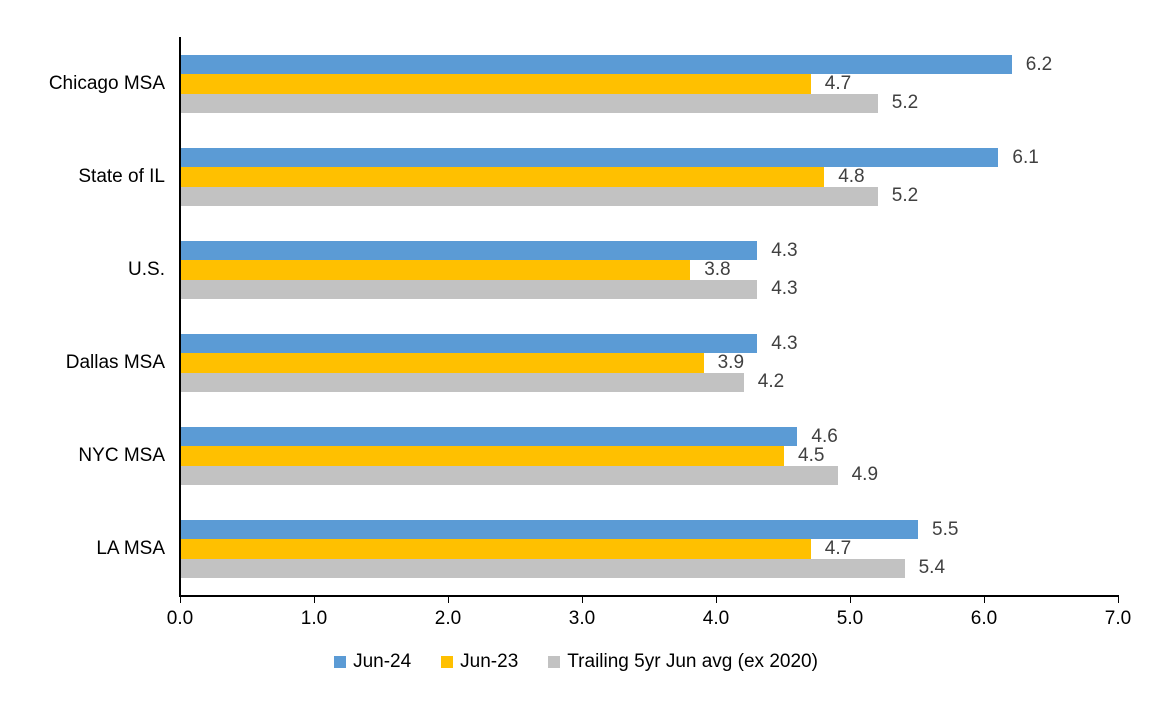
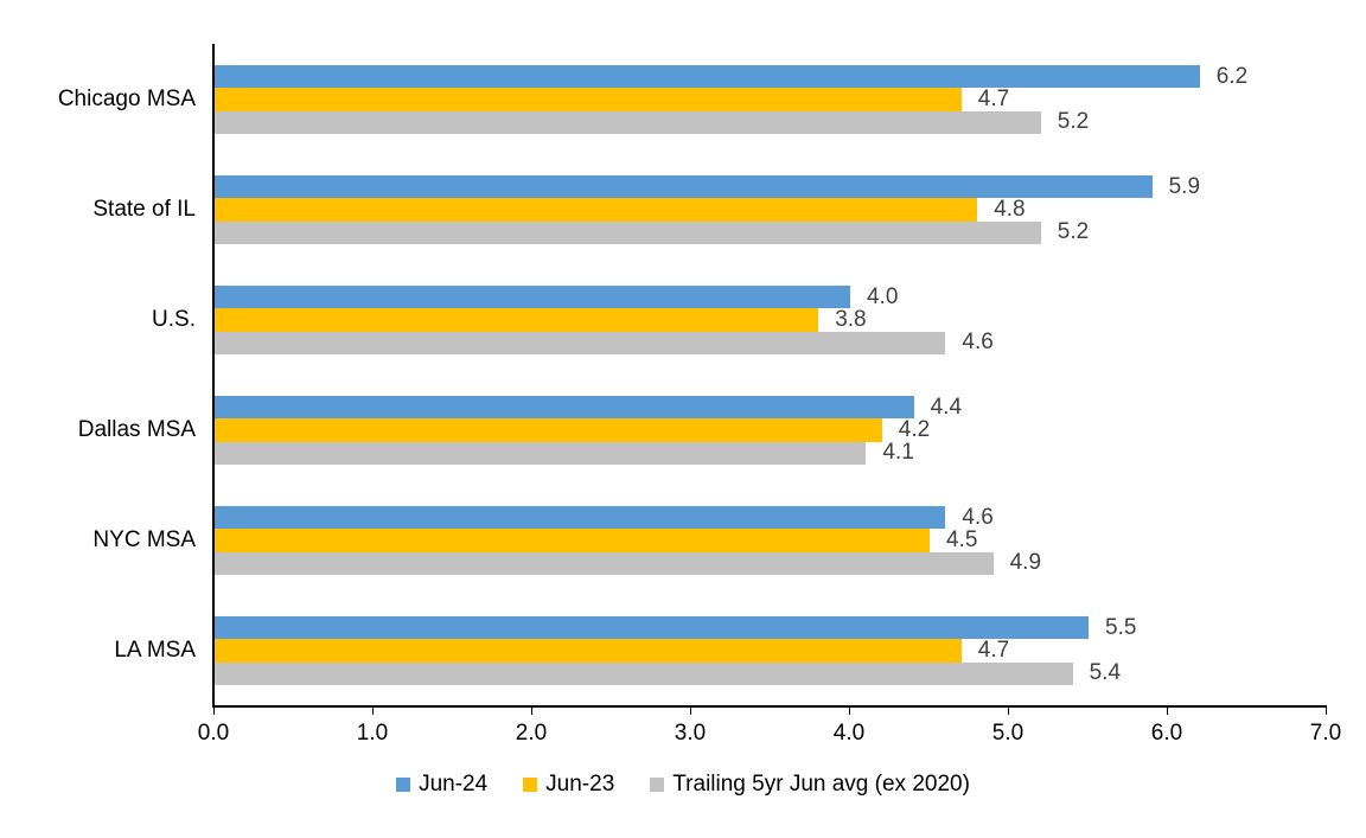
Jun-24/State of IL: 6.1 -> 5.9
Jun-24/U.S.: 4.3 -> 4.0
Trailing 5yr Jun avg (ex 2020)/U.S.: 4.3 -> 4.6
Jun-24/Dallas MSA: 4.3 -> 4.4
Jun-23/Dallas MSA: 3.9 -> 4.2
Trailing 5yr Jun avg (ex 2020)/Dallas MSA: 4.2 -> 4.1
